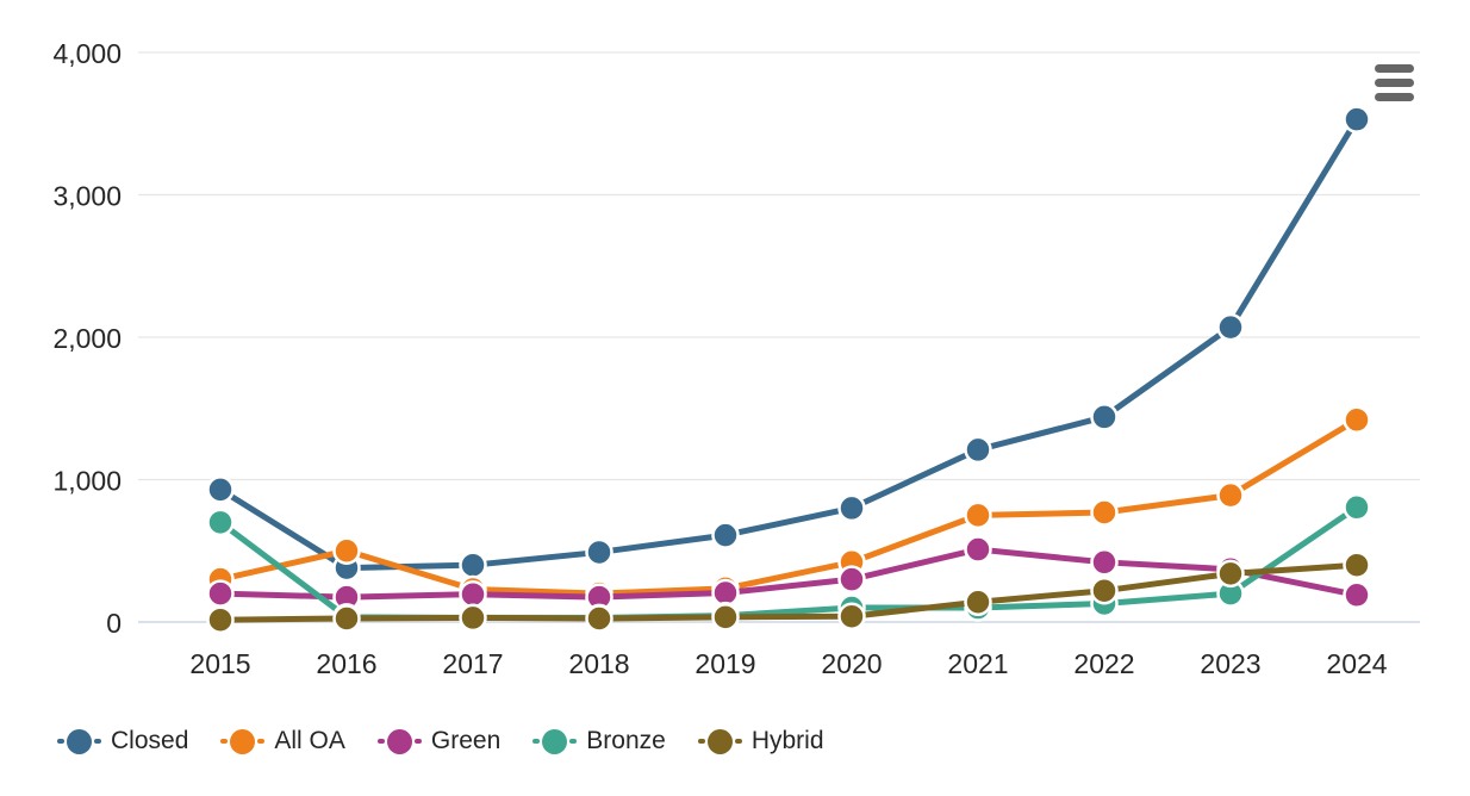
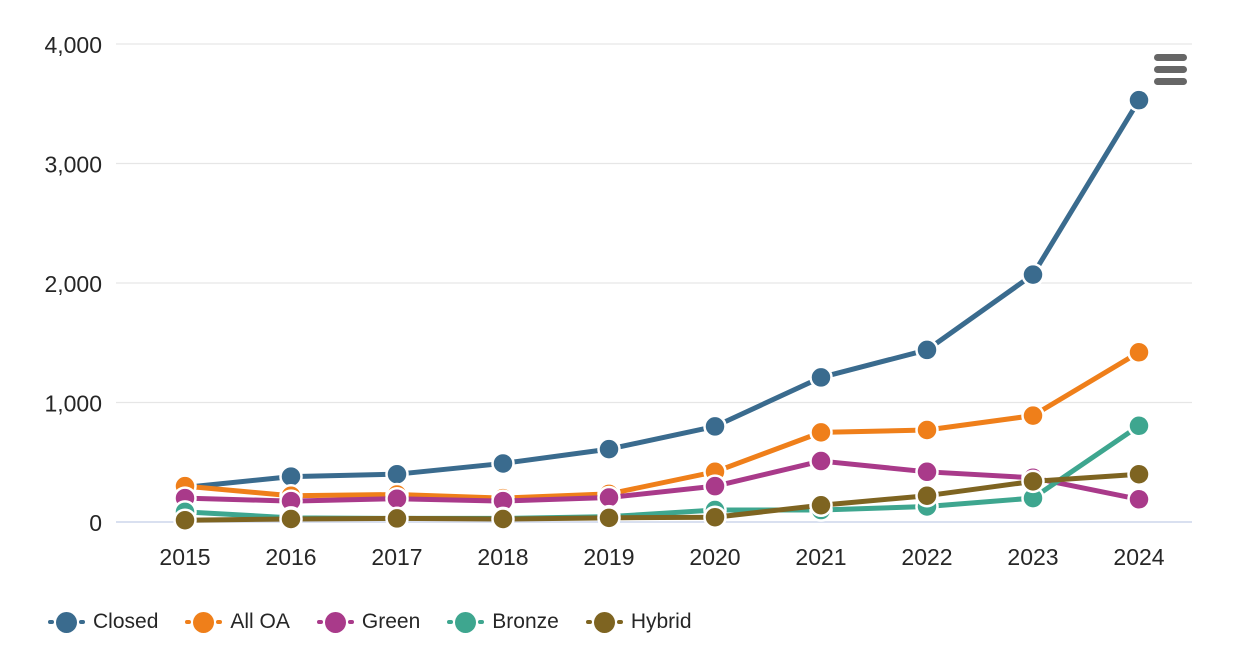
Closed/2015: 930 -> 290
Bronze/2015: 700 -> 80
All OA/2016: 500 -> 220
